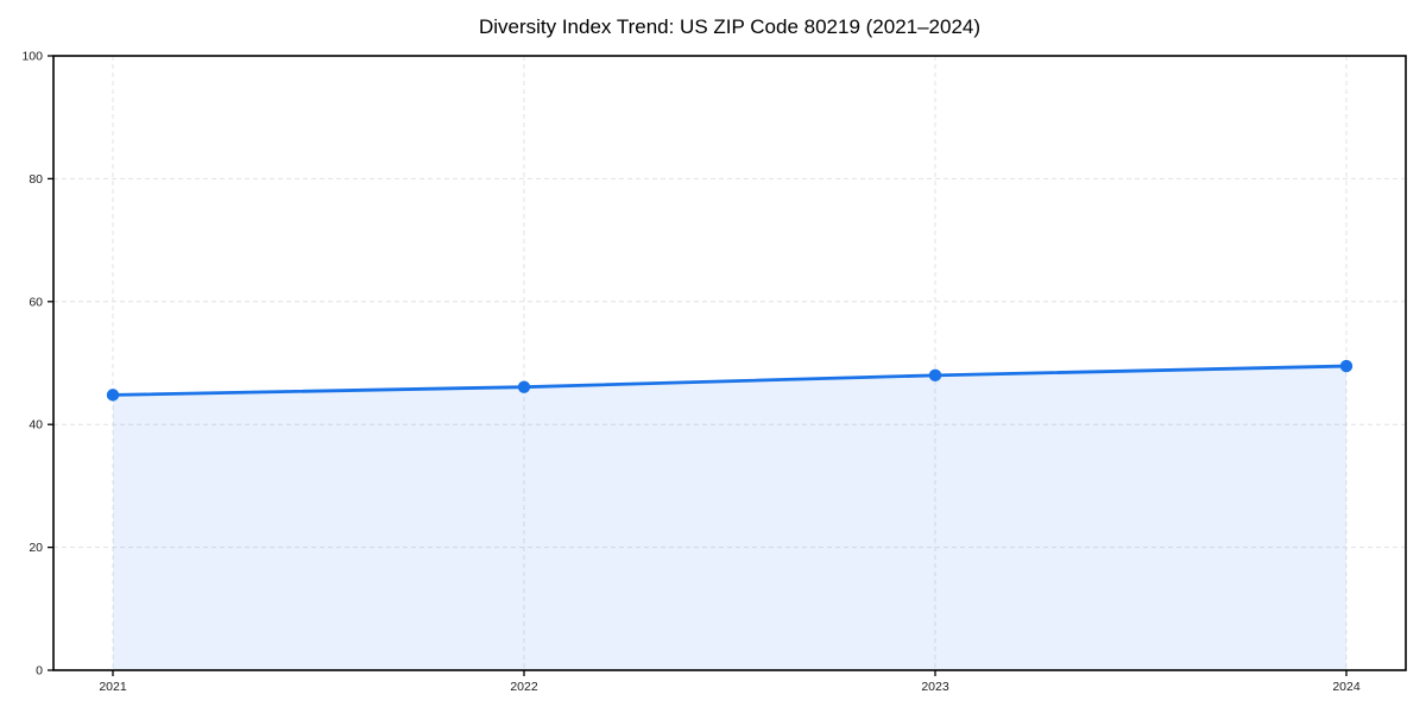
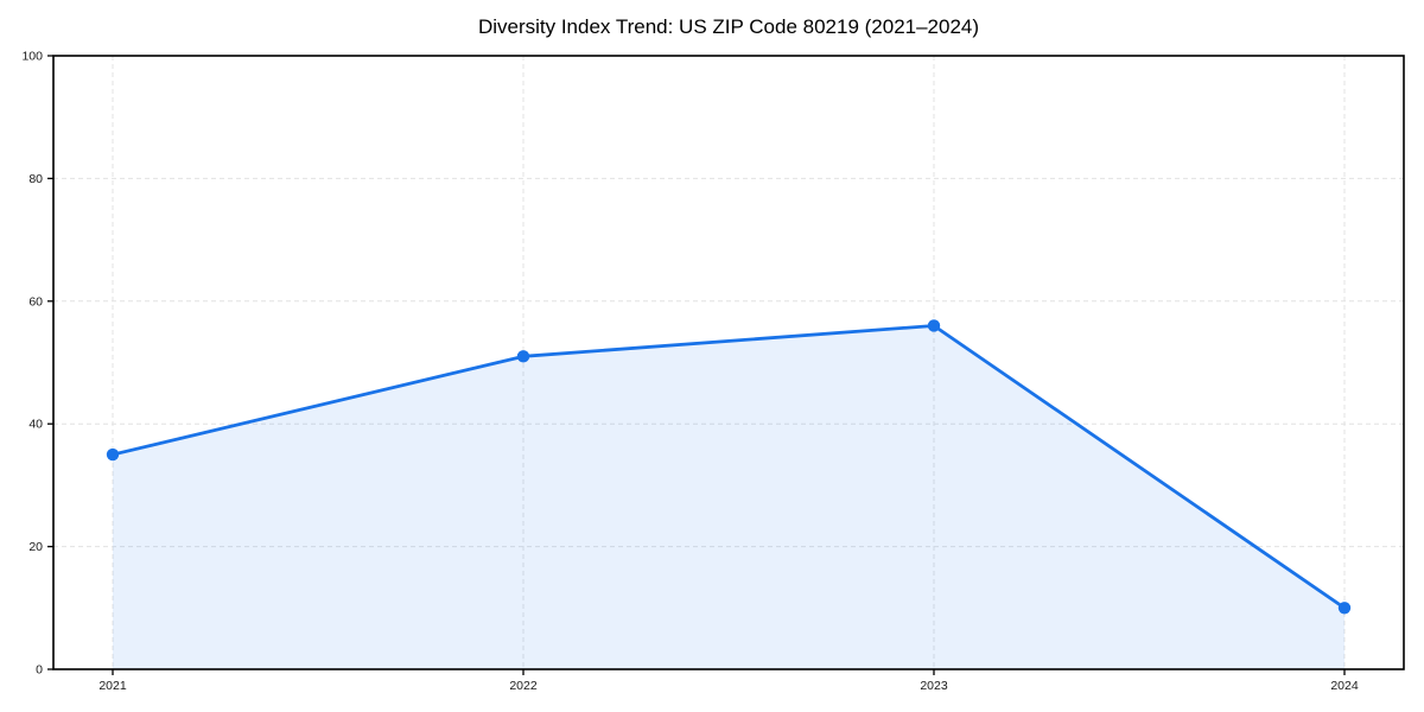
2021: 45 -> 35
2022: 46 -> 51
2023: 48 -> 56
2024: 50 -> 10
